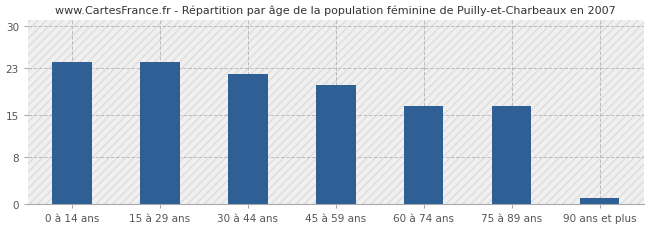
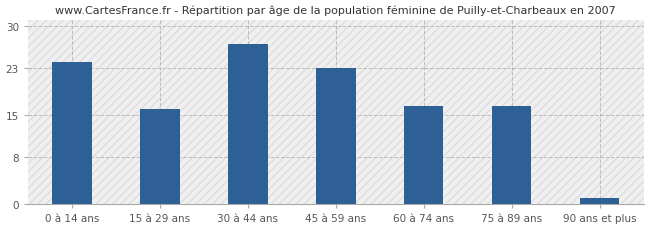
15 à 29 ans: 24.0 -> 16.0
30 à 44 ans: 22.0 -> 27.0
45 à 59 ans: 20.0 -> 23.0
